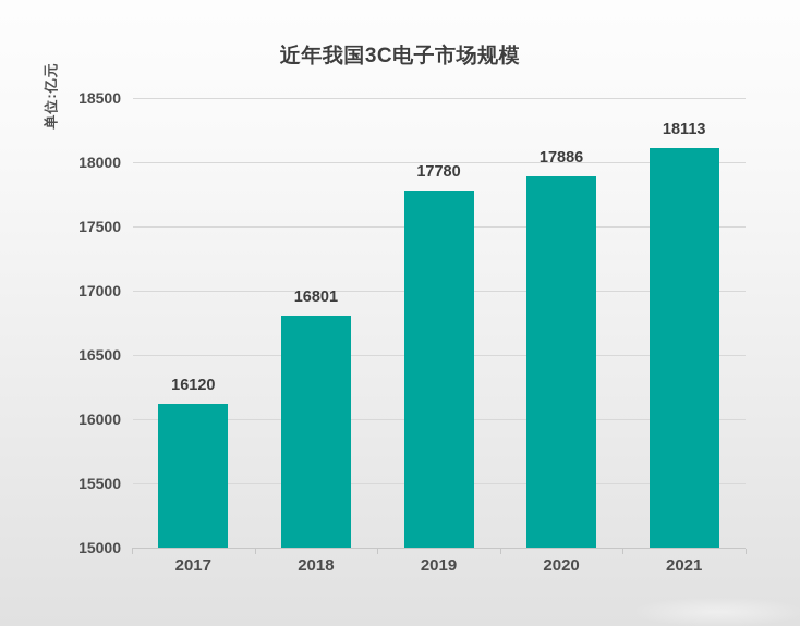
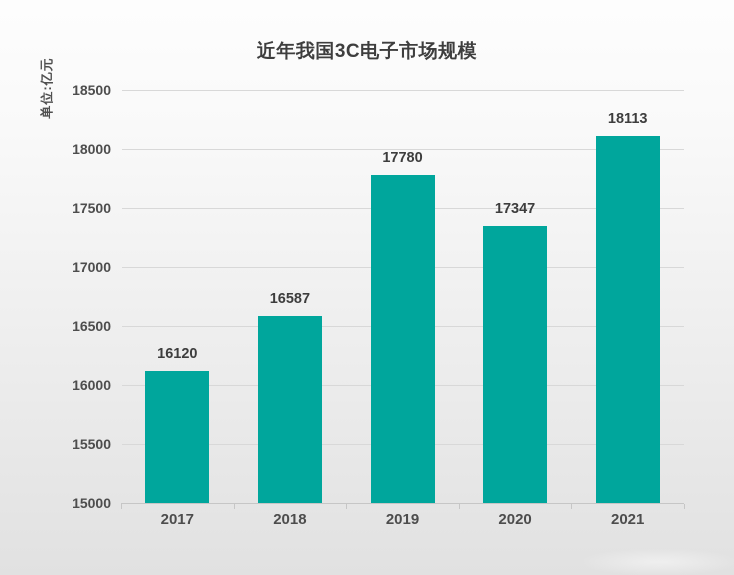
2018: 16801 -> 16587
2020: 17886 -> 17347
